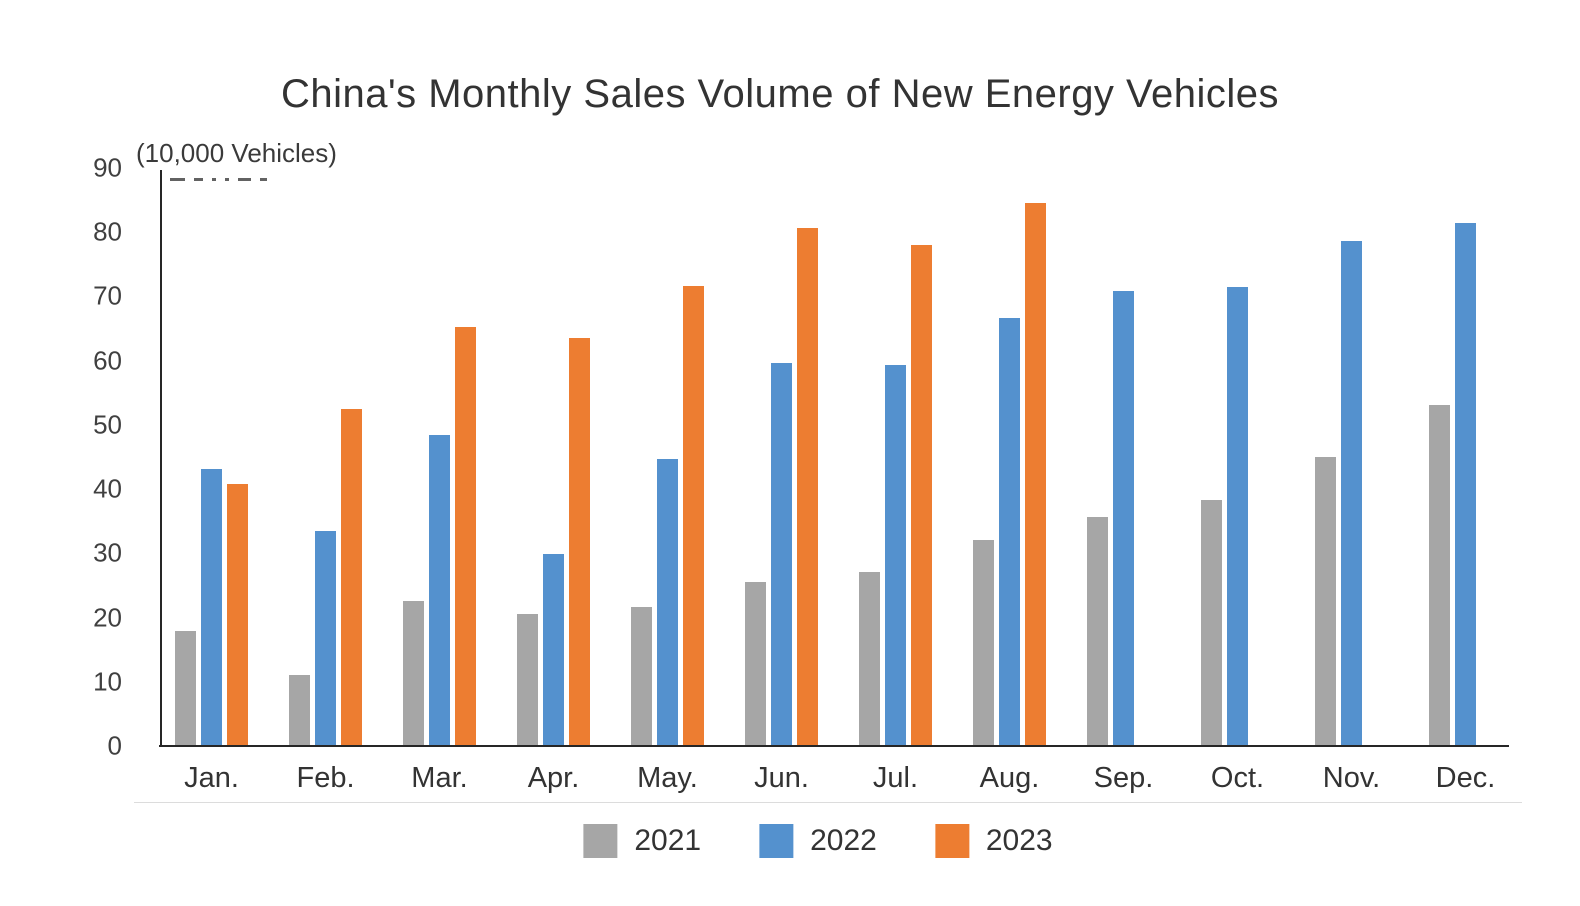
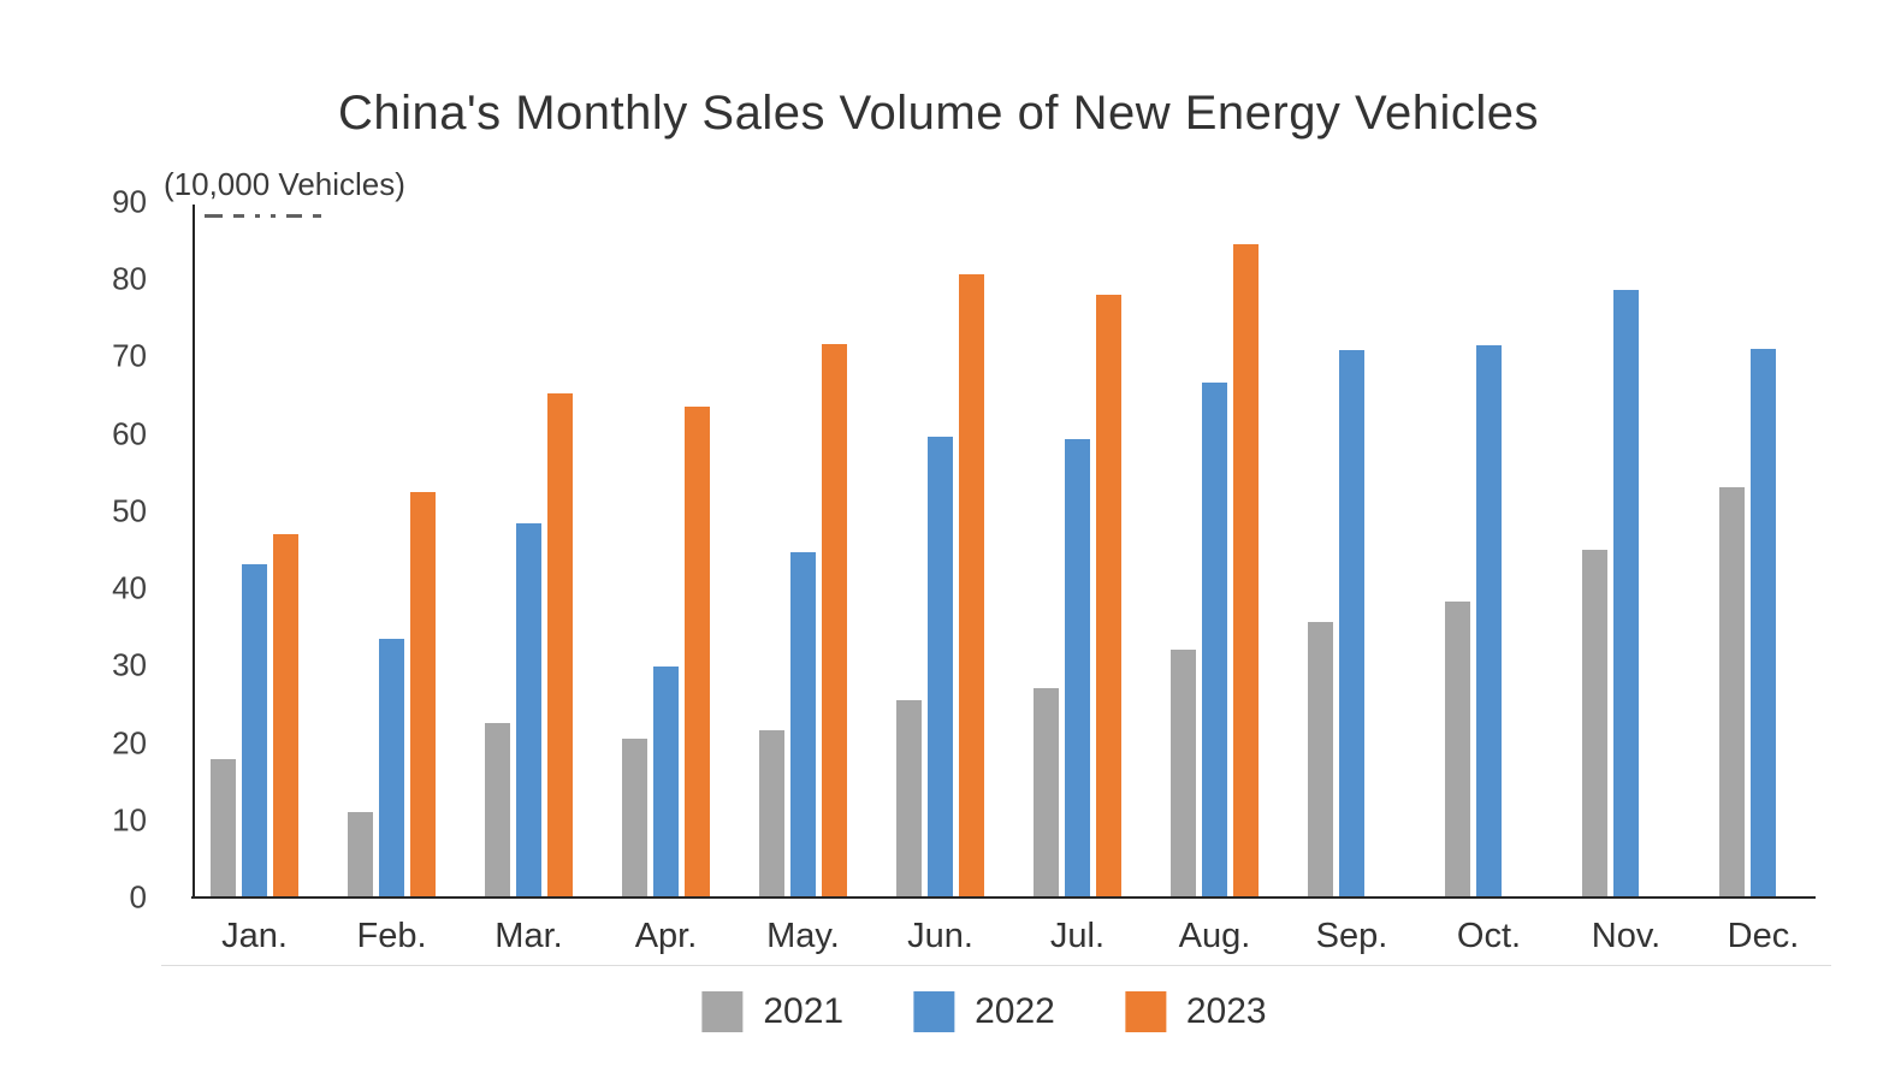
2023/Jan.: 41 -> 47
2022/Dec.: 81 -> 71
